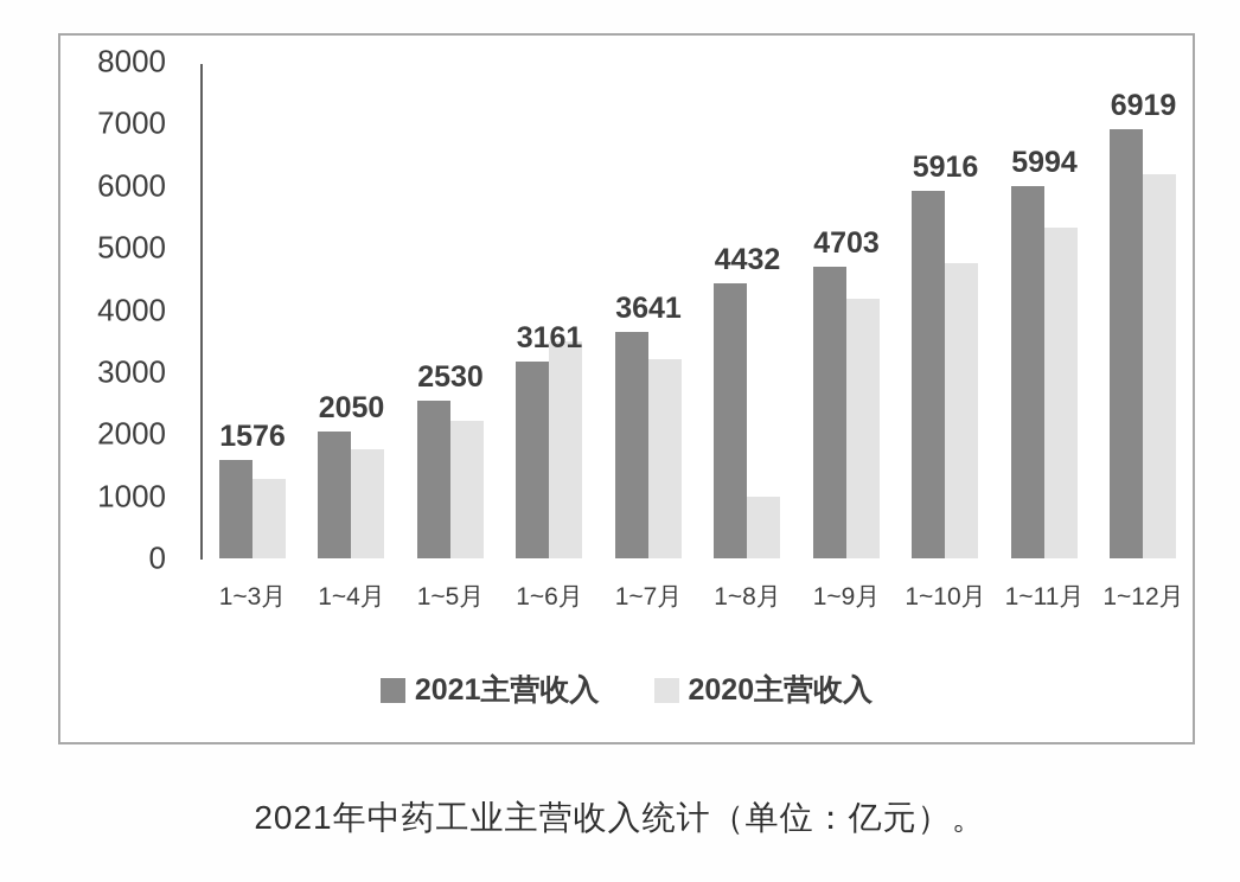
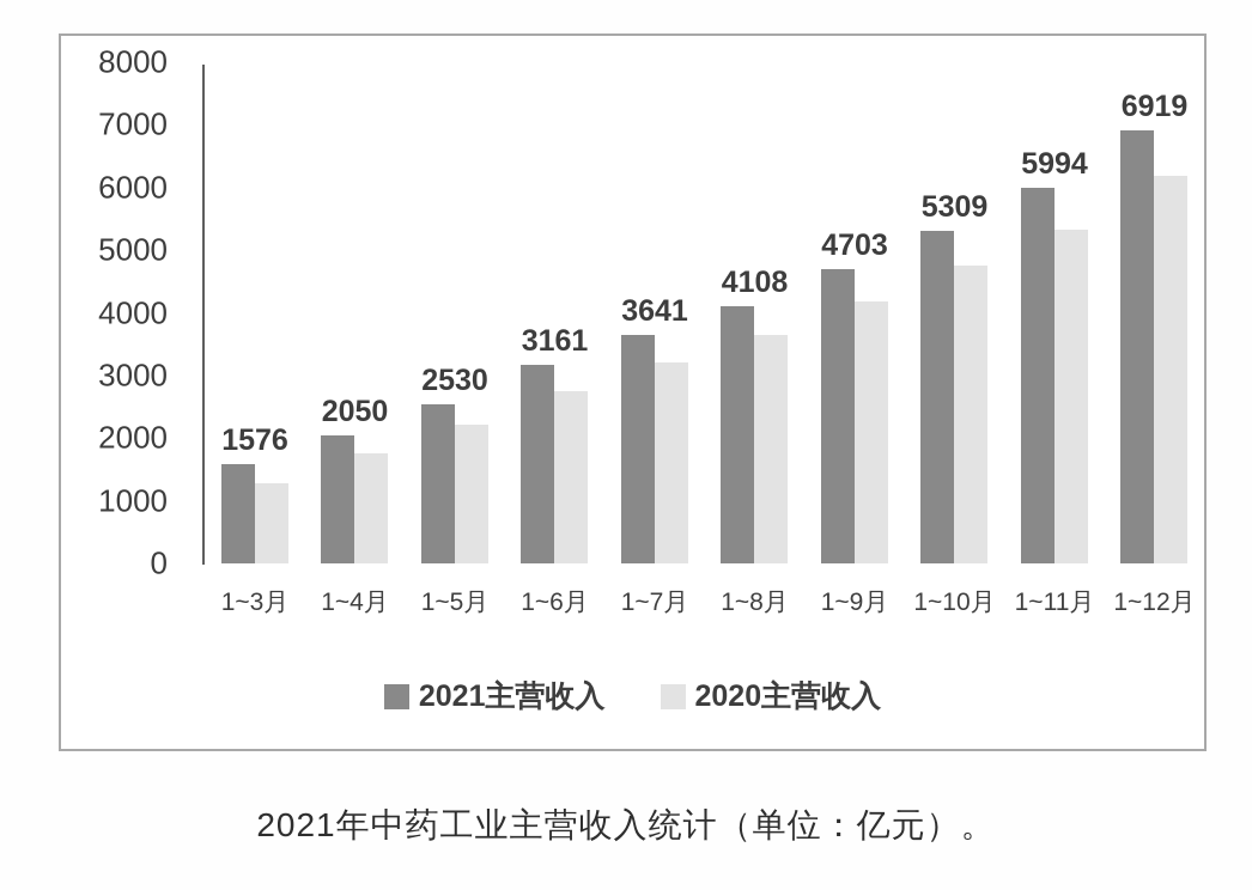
2020主营收入/1~6月: 3500 -> 2700
2021主营收入/1~8月: 4432 -> 4108
2020主营收入/1~8月: 1000 -> 3700
2021主营收入/1~10月: 5916 -> 5309
